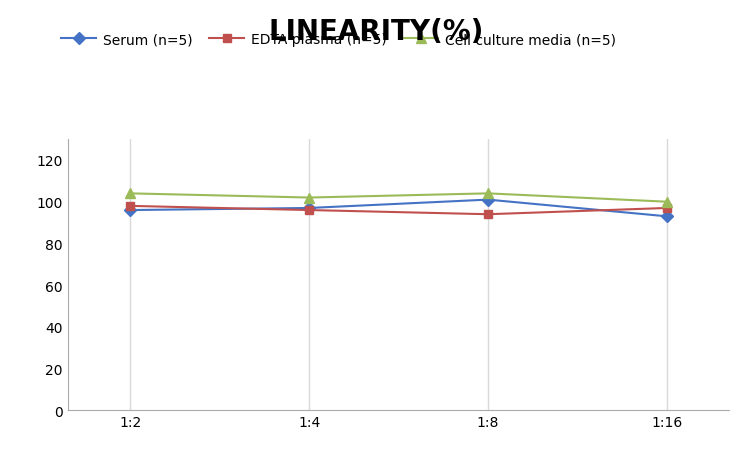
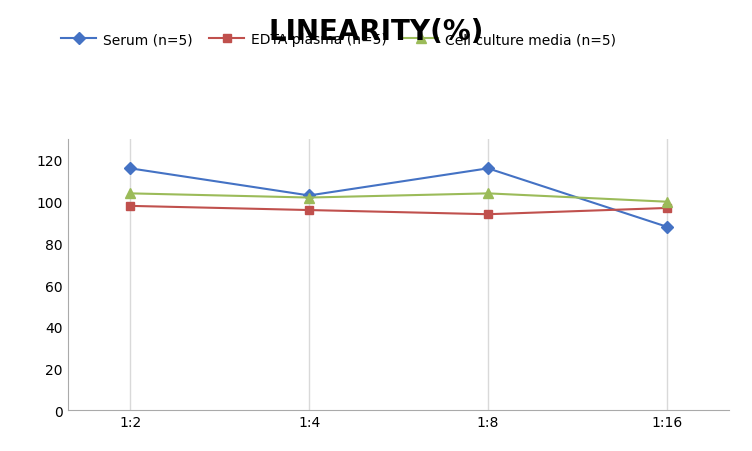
Serum (n=5)/1:2: 96 -> 116
Serum (n=5)/1:4: 97 -> 103
Serum (n=5)/1:8: 101 -> 116
Serum (n=5)/1:16: 93 -> 88
